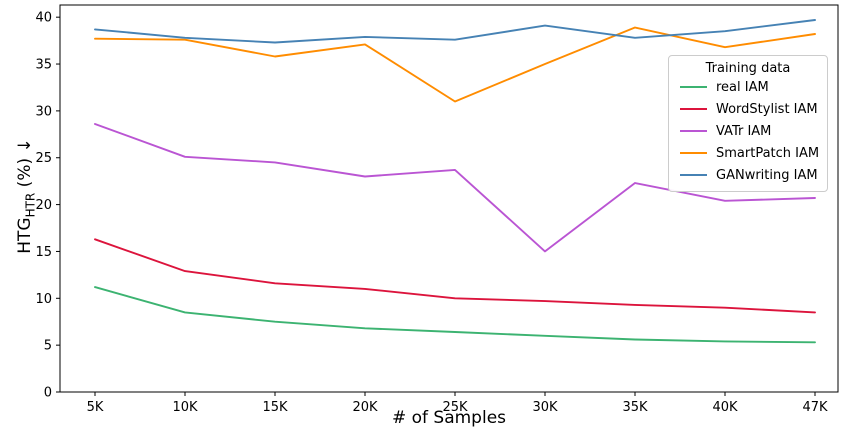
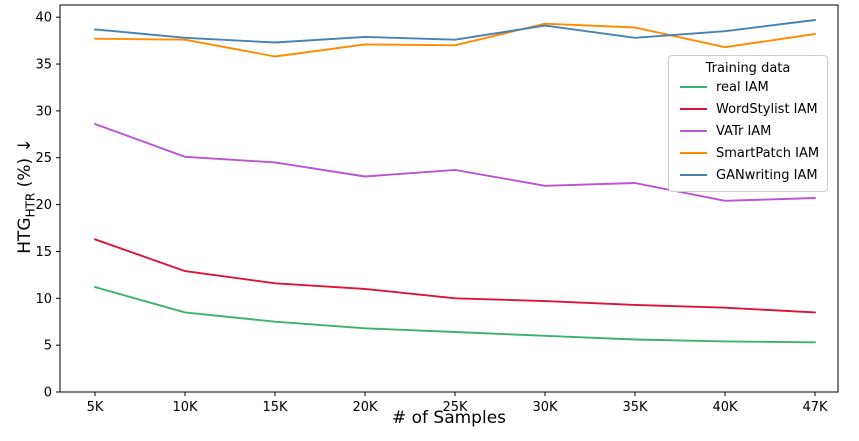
SmartPatch IAM/25K: 31 -> 37
VATr IAM/30K: 15 -> 22
SmartPatch IAM/30K: 35 -> 39
